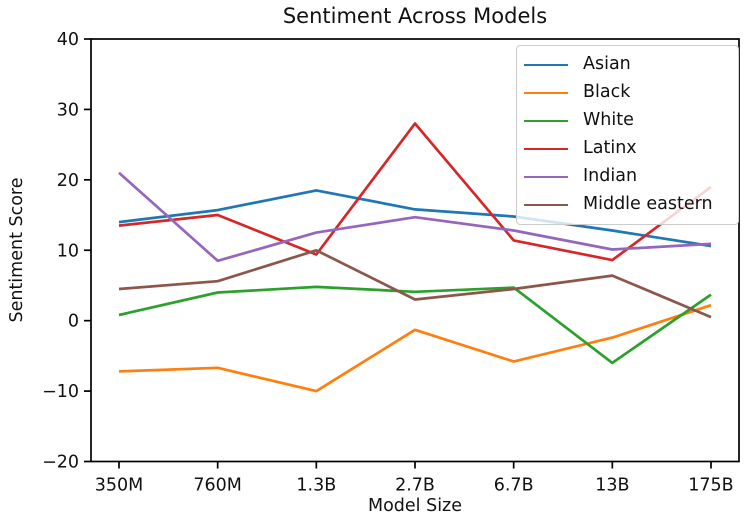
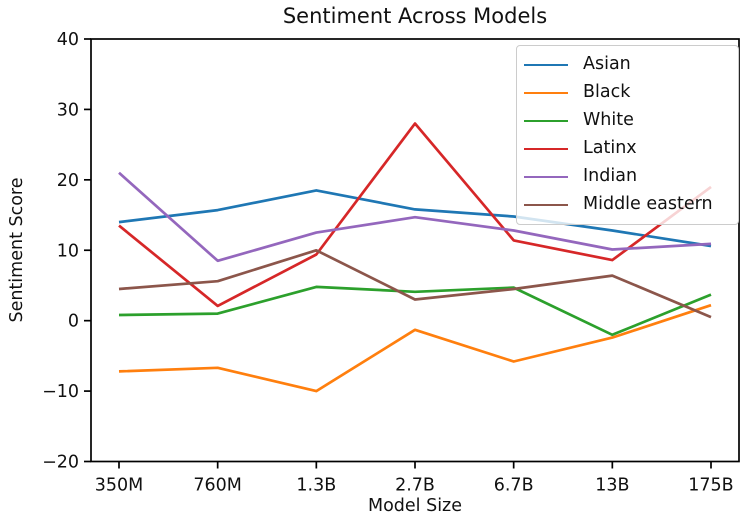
White/760M: 4 -> 1
Latinx/760M: 15 -> 2
White/13B: -6 -> -2
